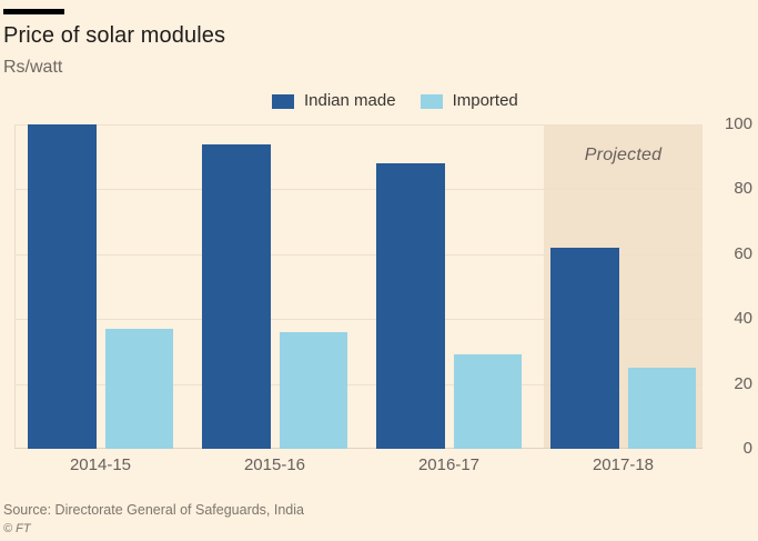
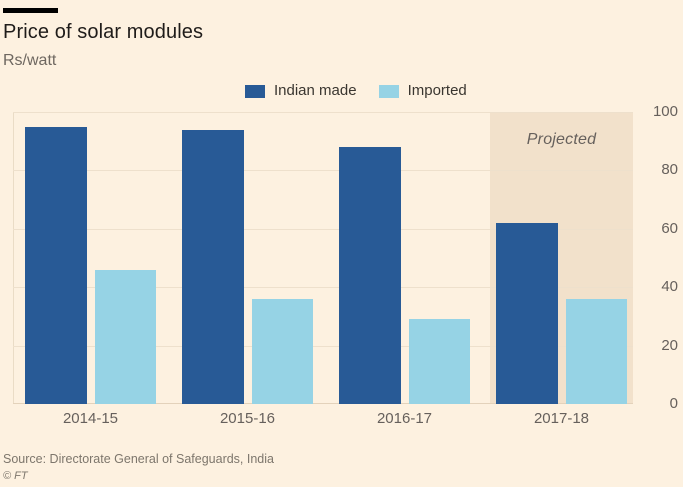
Indian made/2014-15: 100 -> 95
Imported/2014-15: 37 -> 46
Imported/2017-18: 25 -> 36
